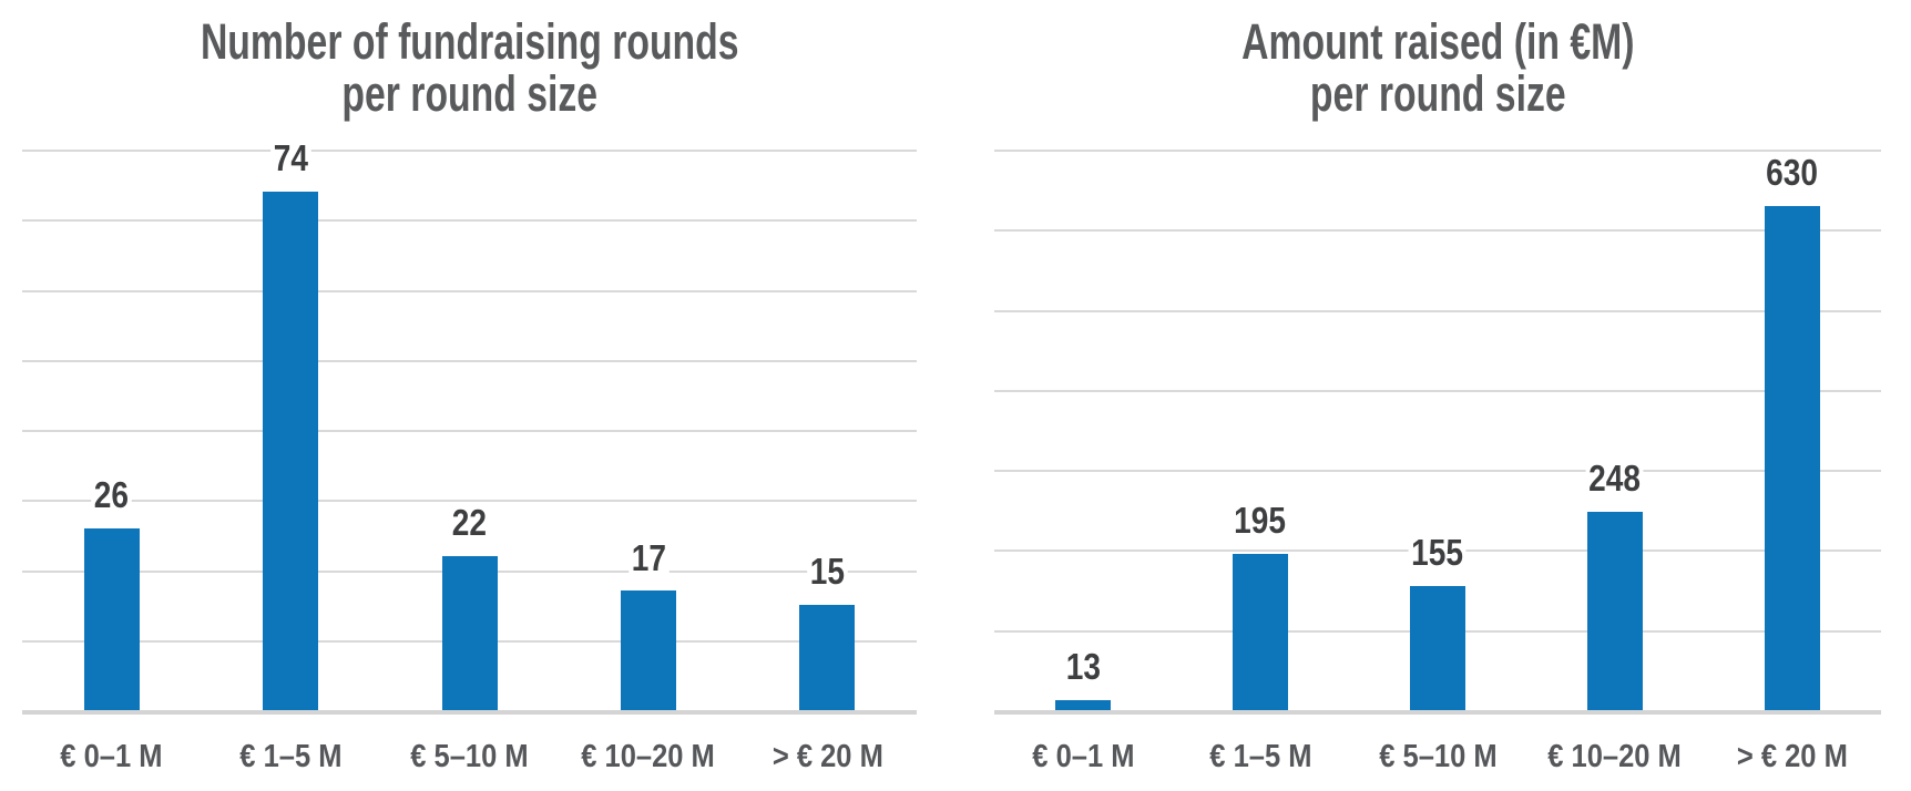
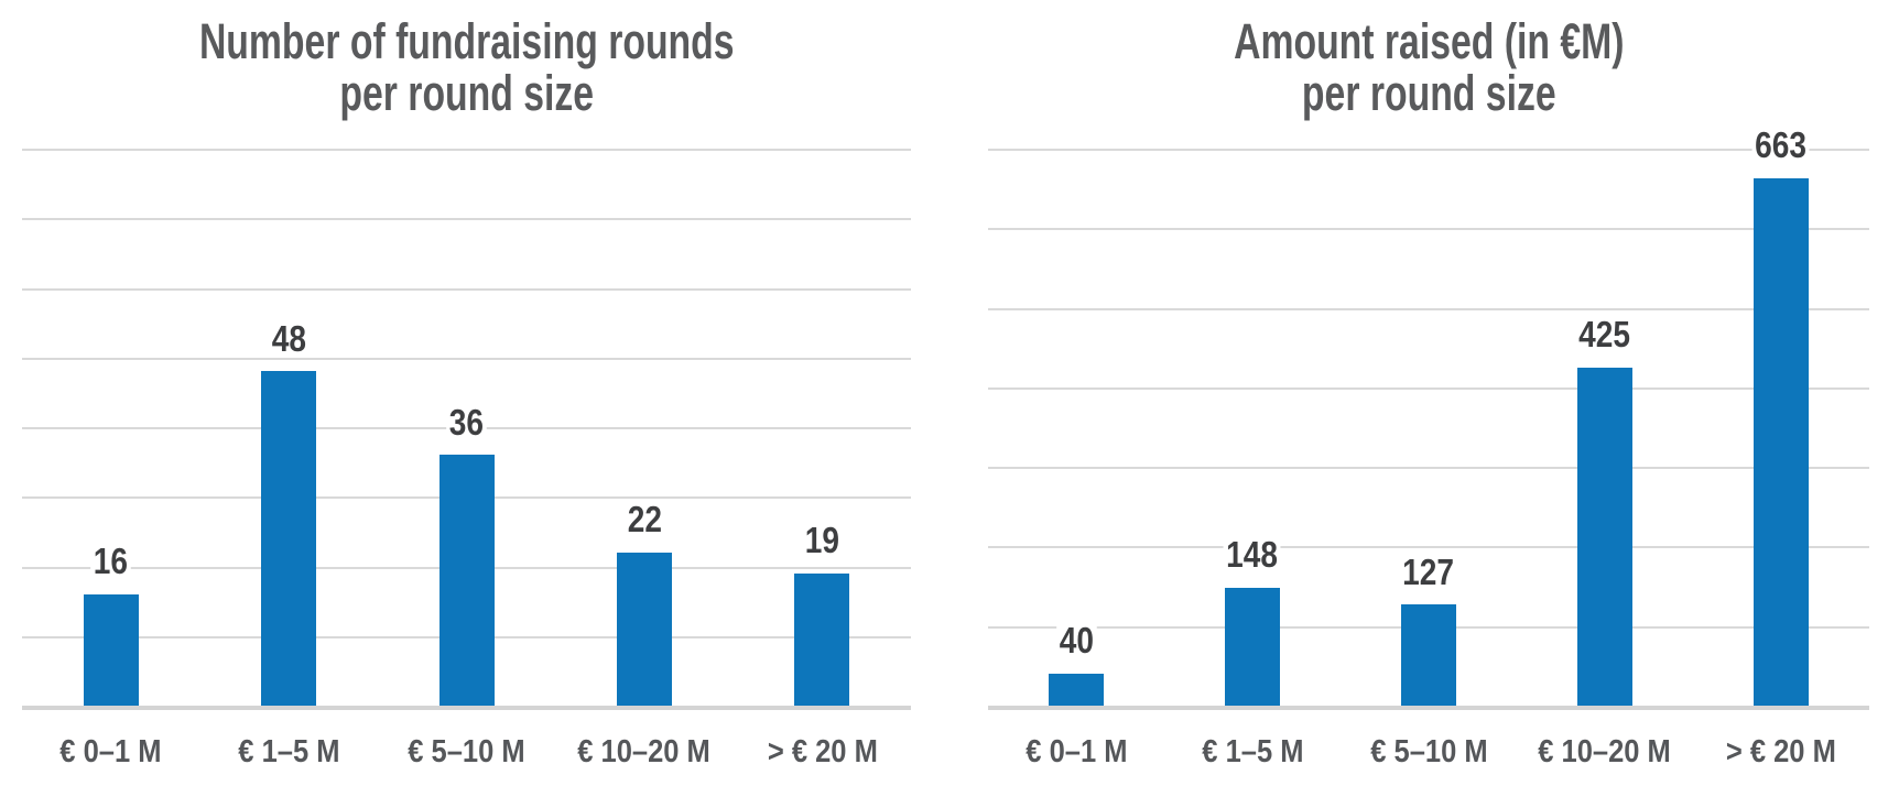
Number of fundraising rounds per round size/€ 0–1 M: 26 -> 16
Number of fundraising rounds per round size/€ 1–5 M: 74 -> 48
Number of fundraising rounds per round size/€ 5–10 M: 22 -> 36
Number of fundraising rounds per round size/€ 10–20 M: 17 -> 22
Number of fundraising rounds per round size/> € 20 M: 15 -> 19
Amount raised (in €M) per round size/€ 0–1 M: 13 -> 40
Amount raised (in €M) per round size/€ 1–5 M: 195 -> 148
Amount raised (in €M) per round size/€ 5–10 M: 155 -> 127
Amount raised (in €M) per round size/€ 10–20 M: 248 -> 425
Amount raised (in €M) per round size/> € 20 M: 630 -> 663
